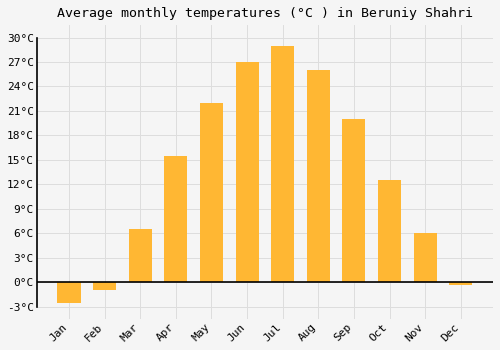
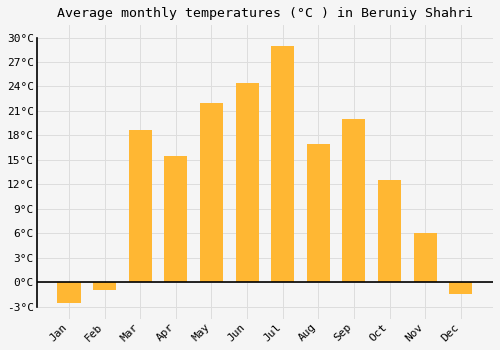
Mar: 6.5°C -> 18.6°C
Jun: 27.0°C -> 24.4°C
Aug: 26.0°C -> 17.0°C
Dec: -0.3°C -> -1.4°C
